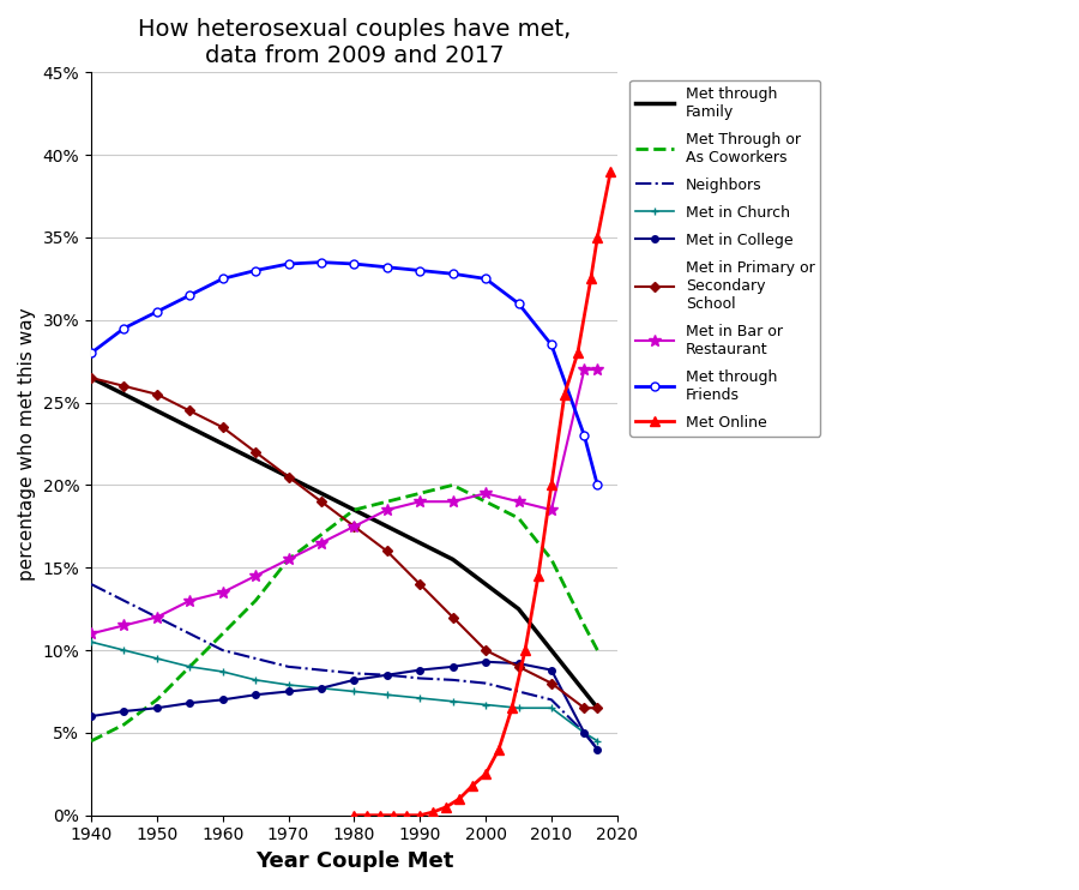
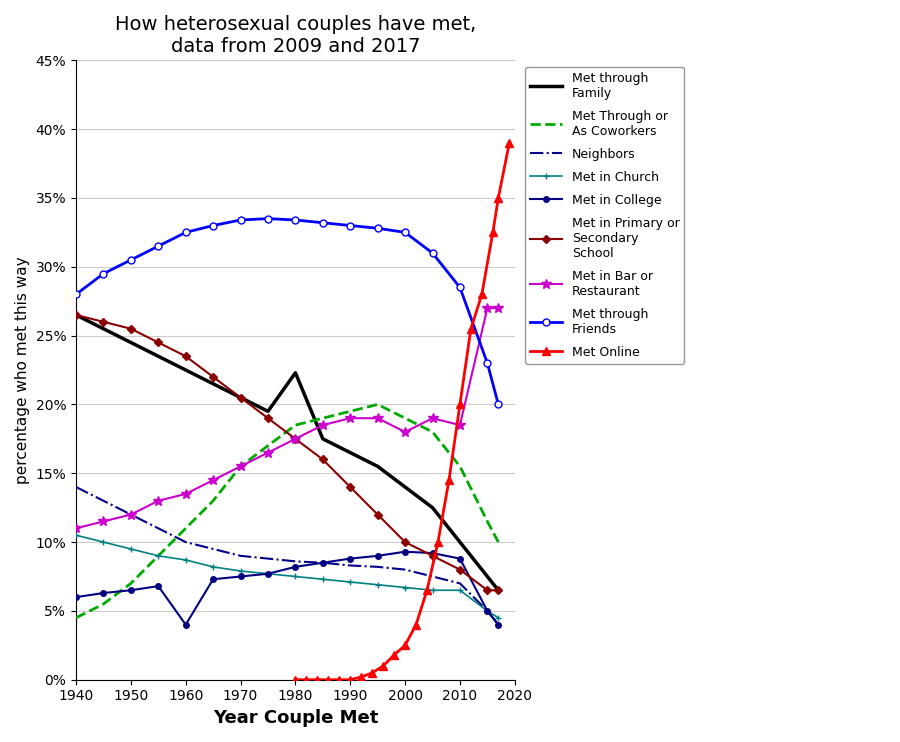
Met in College/1960: 7.0% -> 4.0%
Met through Family/1980: 18.5% -> 22.3%
Met in Bar or Restaurant/2000: 19.5% -> 18.0%
